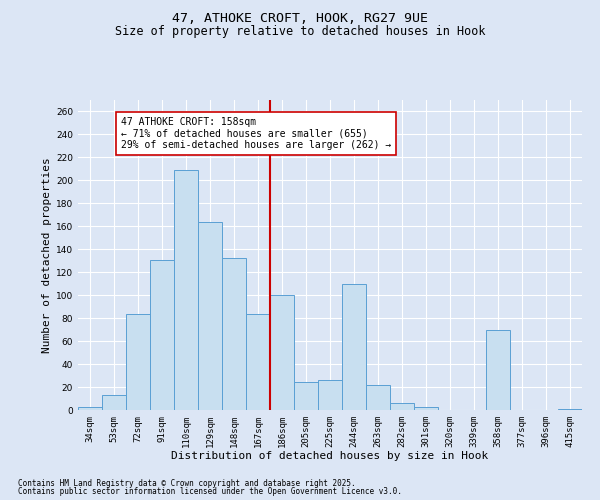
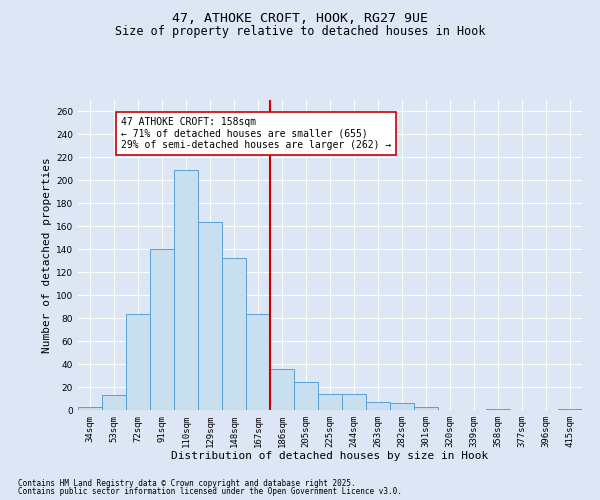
91sqm: 131 -> 140
186sqm: 100 -> 36
225sqm: 26 -> 14
244sqm: 110 -> 14
263sqm: 22 -> 7
358sqm: 70 -> 1
